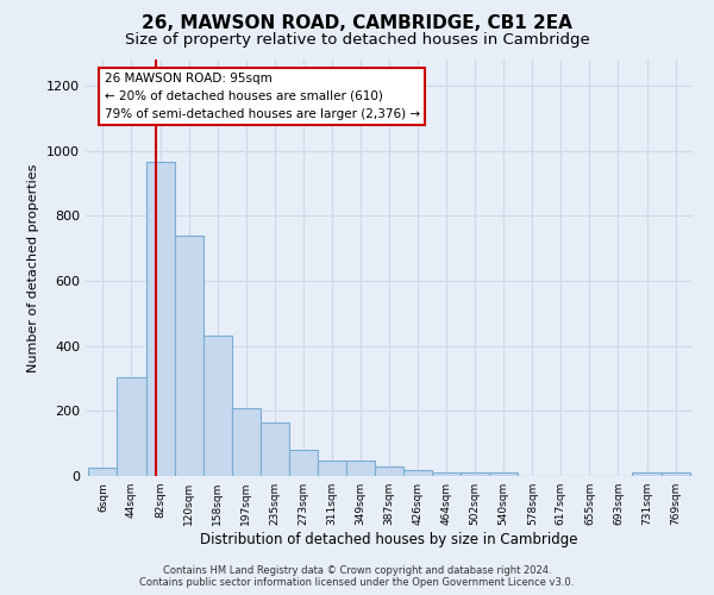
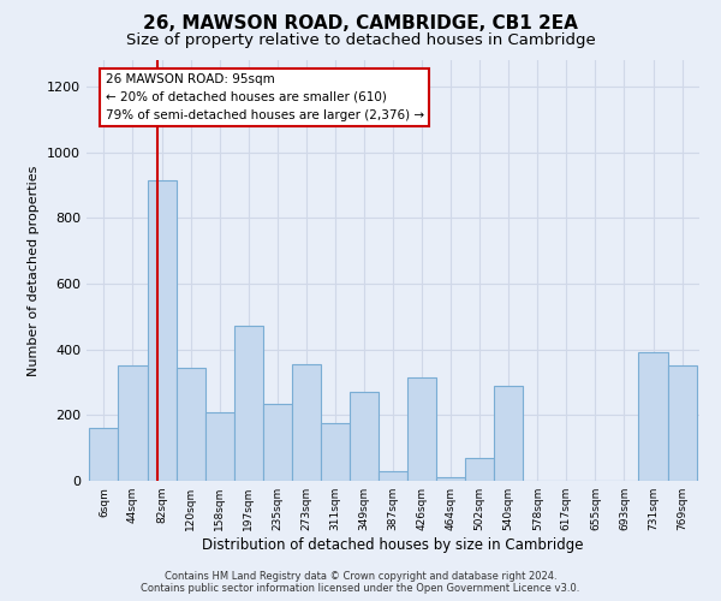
6sqm: 25 -> 160
44sqm: 305 -> 350
82sqm: 965 -> 915
120sqm: 740 -> 345
158sqm: 430 -> 210
197sqm: 210 -> 470
235sqm: 165 -> 235
273sqm: 80 -> 355
311sqm: 48 -> 175
349sqm: 46 -> 270
426sqm: 18 -> 315
502sqm: 10 -> 70
540sqm: 10 -> 290
731sqm: 12 -> 390
769sqm: 12 -> 350
